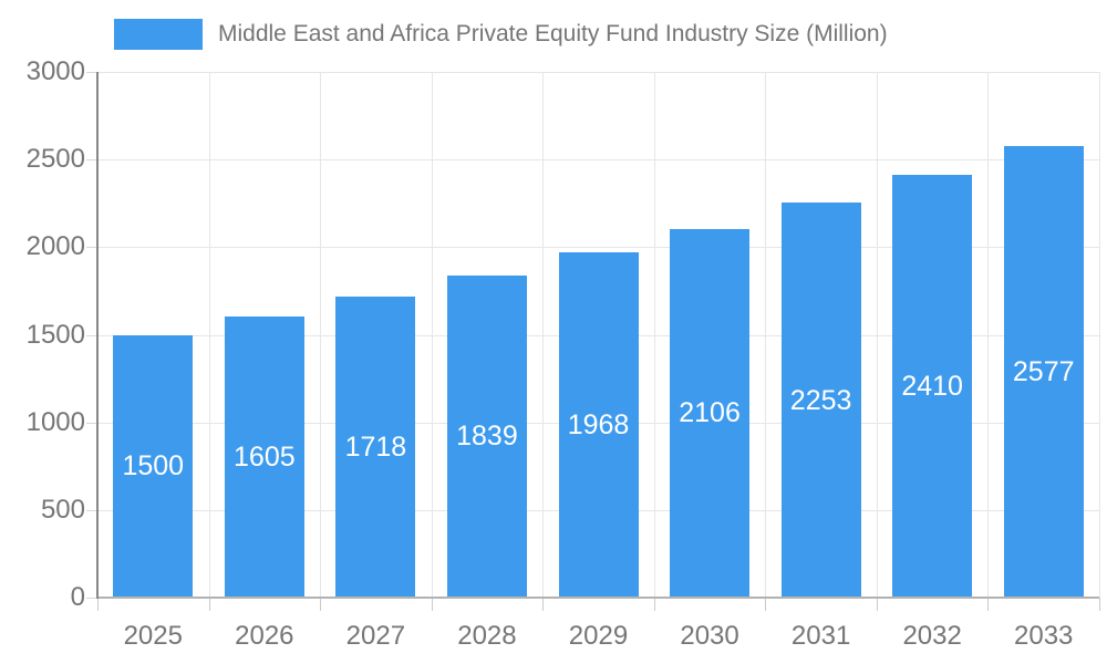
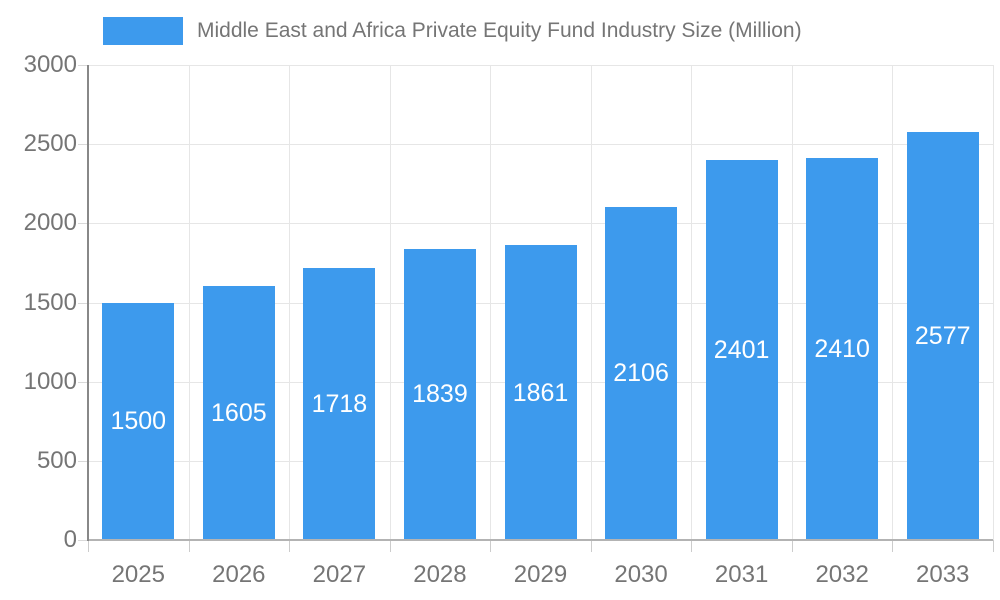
2029: 1968 -> 1861
2031: 2253 -> 2401
